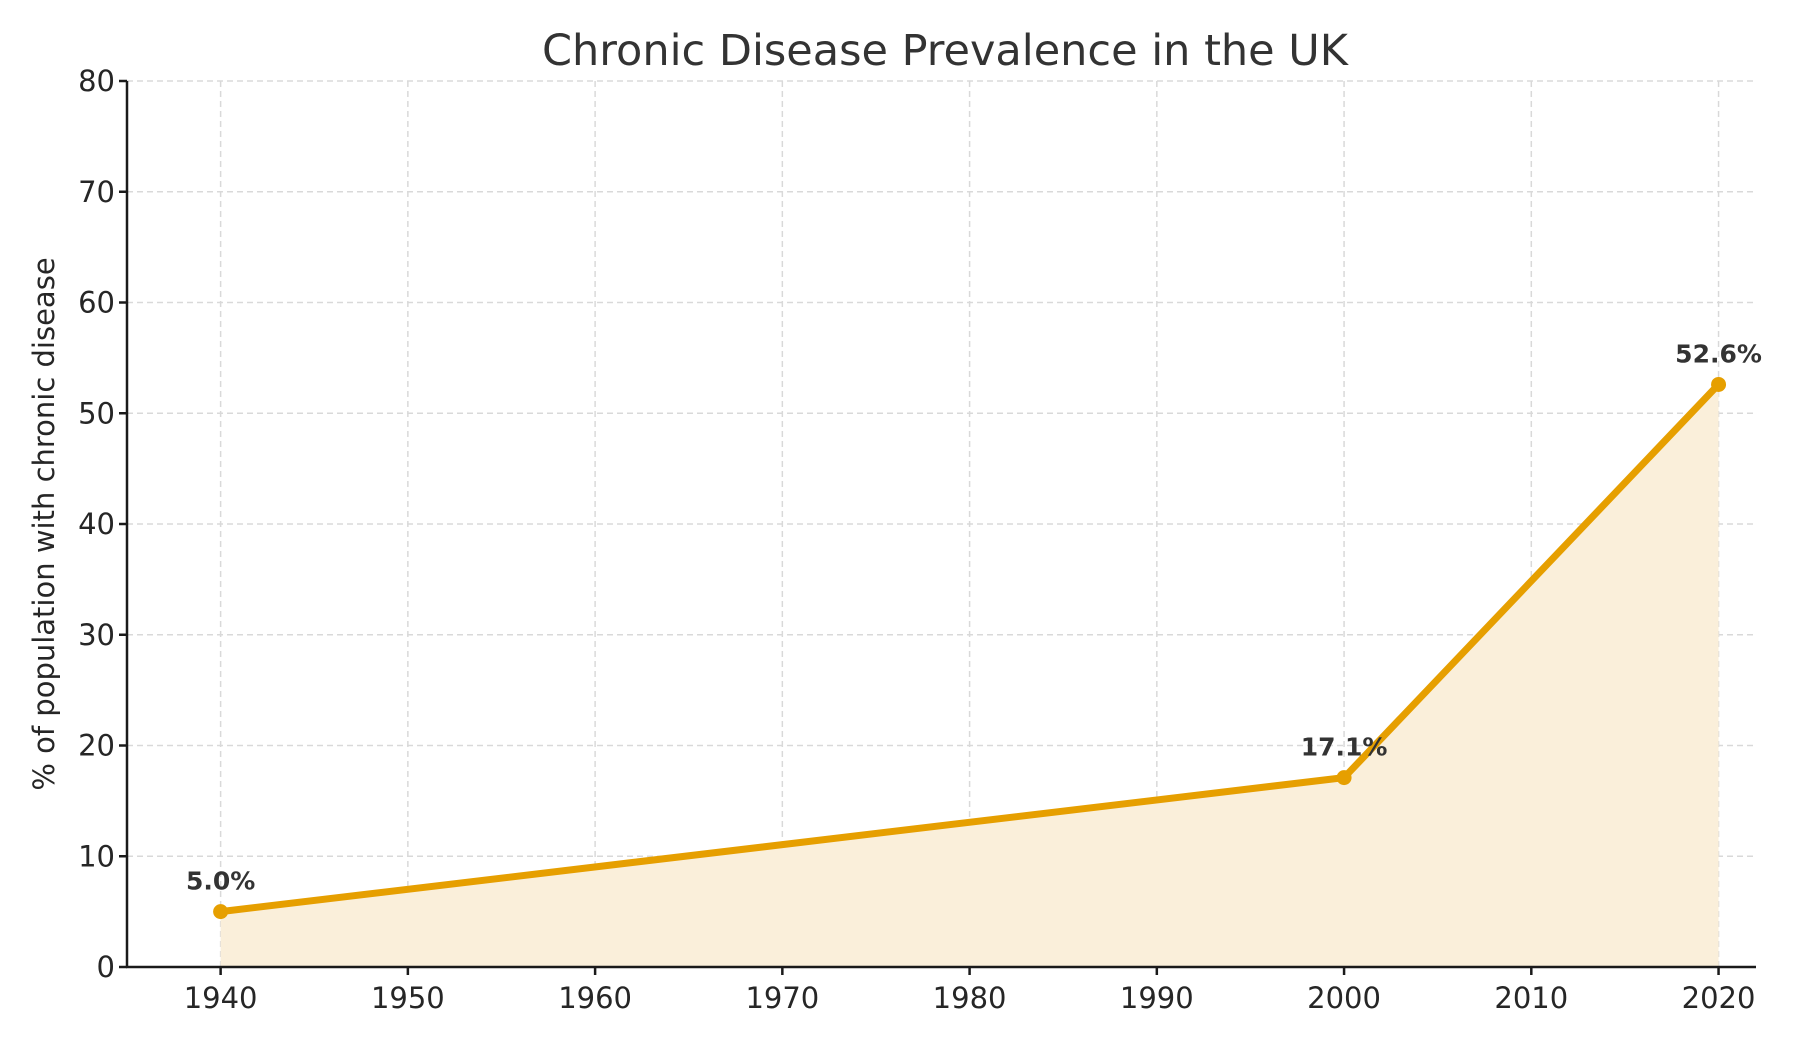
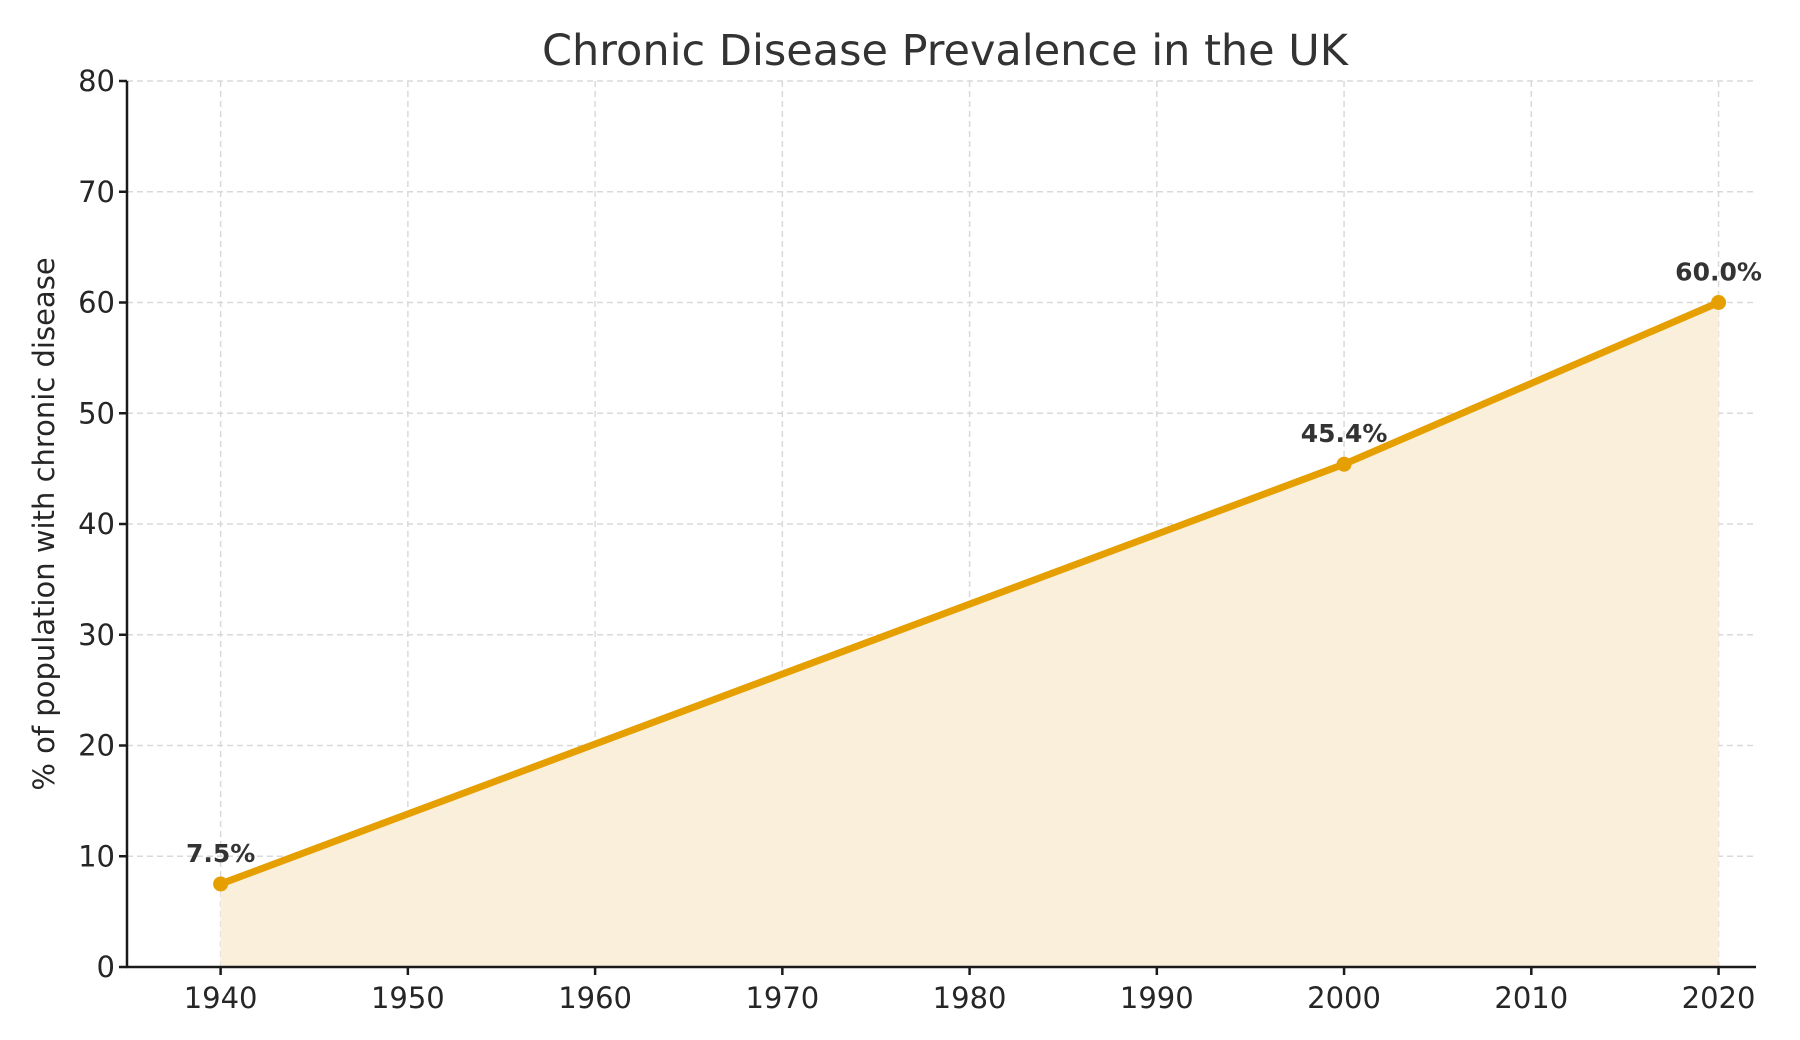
1940: 5.0% -> 7.5%
2000: 17.1% -> 45.4%
2020: 52.6% -> 60.0%
